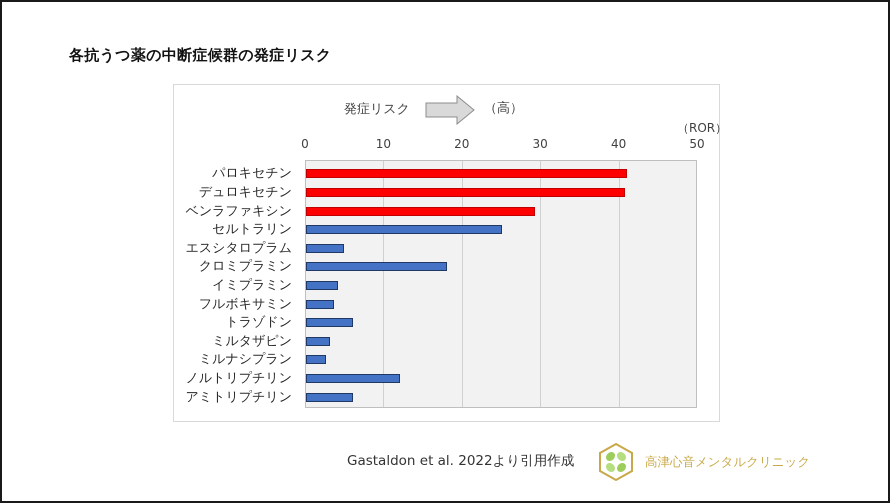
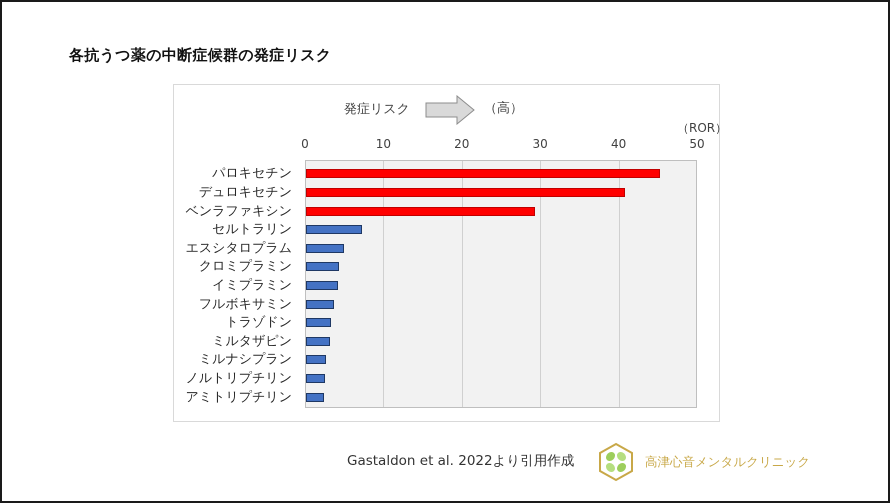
パロキセチン: 41 -> 45
セルトラリン: 25 -> 7
クロミプラミン: 18 -> 4
トラゾドン: 6 -> 3
ノルトリプチリン: 12 -> 2
アミトリプチリン: 6 -> 2
